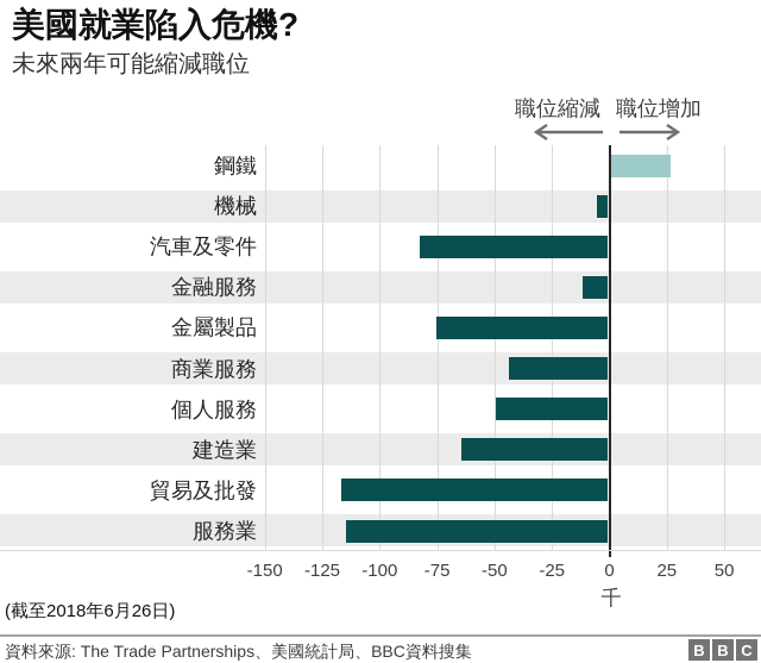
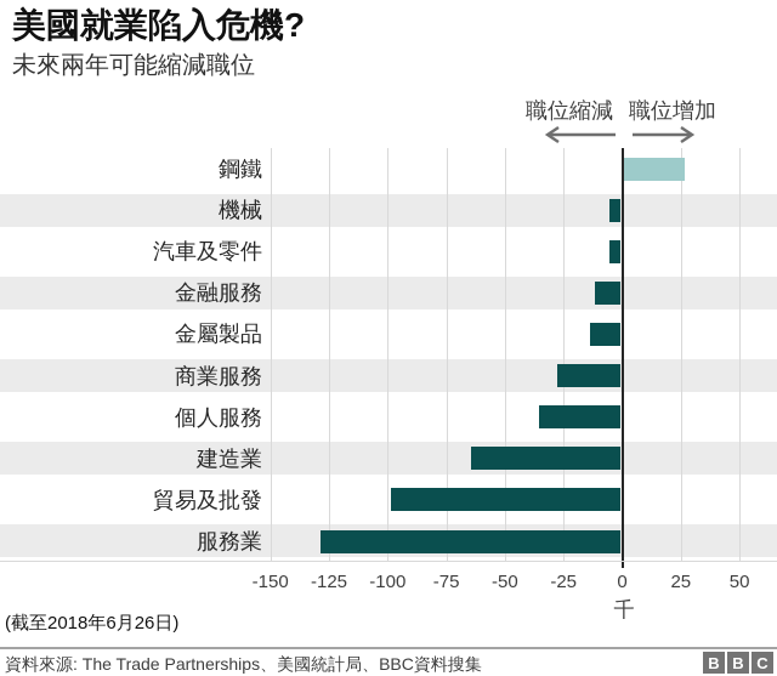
汽車及零件: -82 -> -5
金屬製品: -75 -> -13
商業服務: -43 -> -27
個人服務: -49 -> -35
貿易及批發: -116 -> -98
服務業: -114 -> -128
